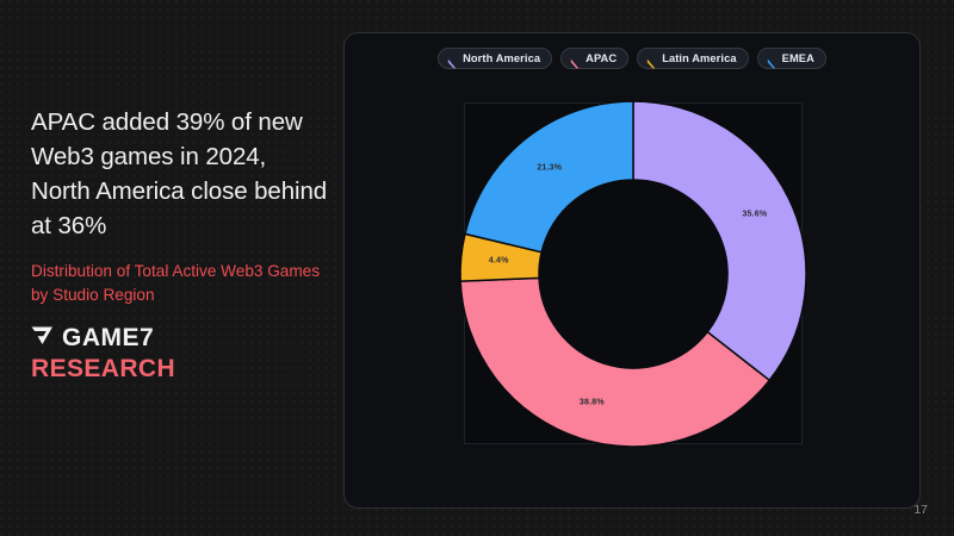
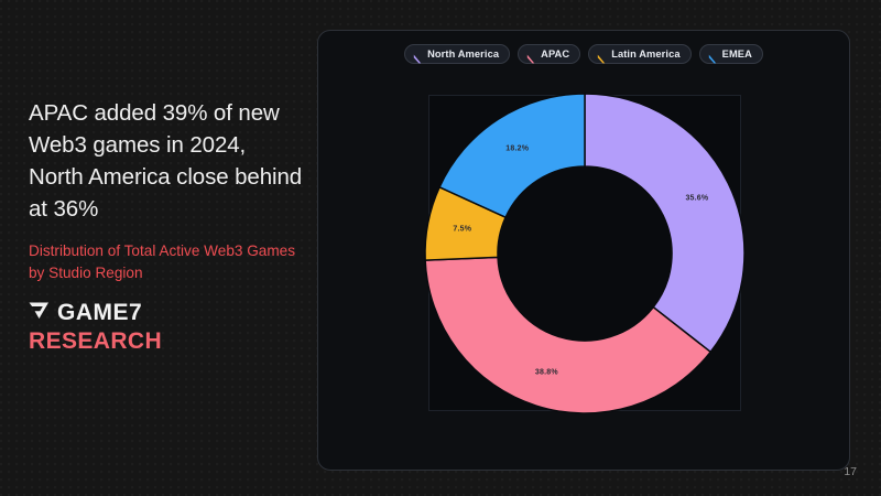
Latin America: 4.4% -> 7.5%
EMEA: 21.3% -> 18.2%
